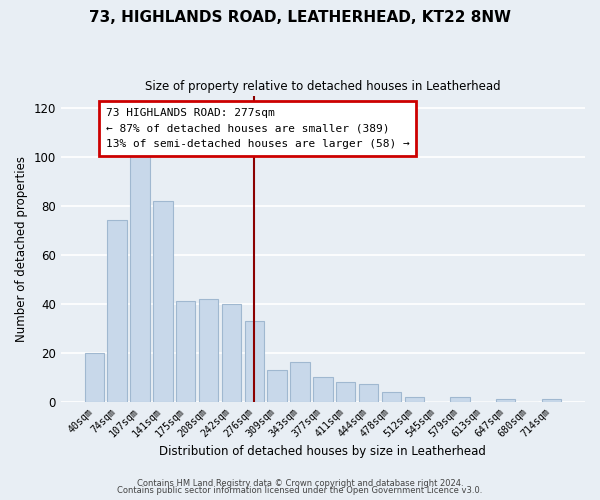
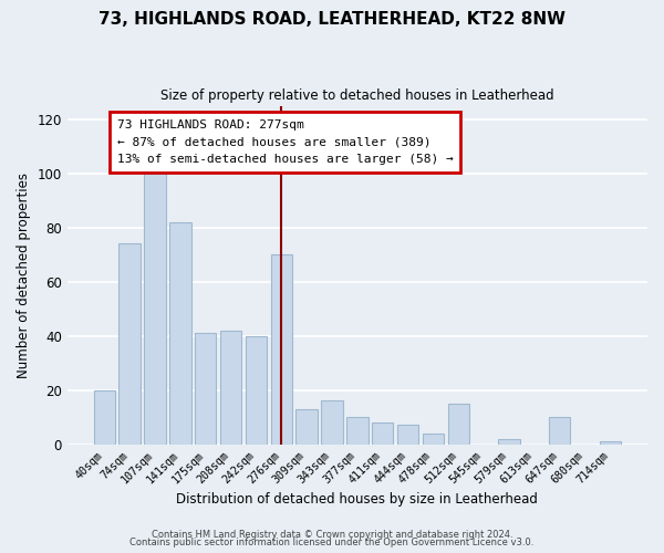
276sqm: 33 -> 70
512sqm: 2 -> 15
647sqm: 1 -> 10
